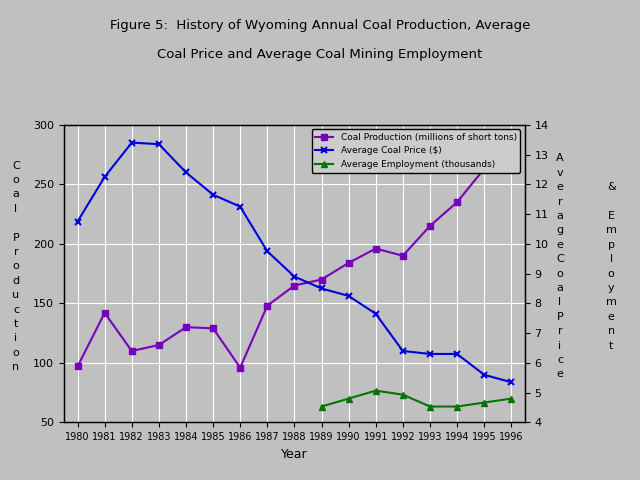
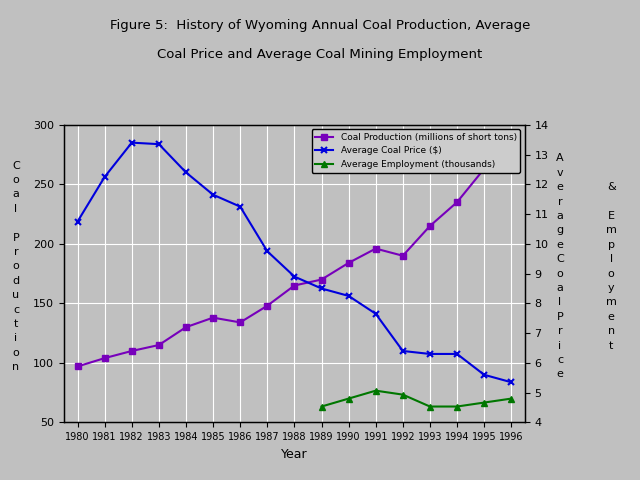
Coal Production (millions of short tons)/1981: 142 -> 104
Coal Production (millions of short tons)/1985: 129 -> 138
Coal Production (millions of short tons)/1986: 96 -> 134
